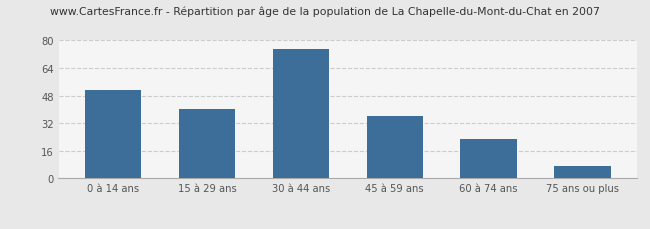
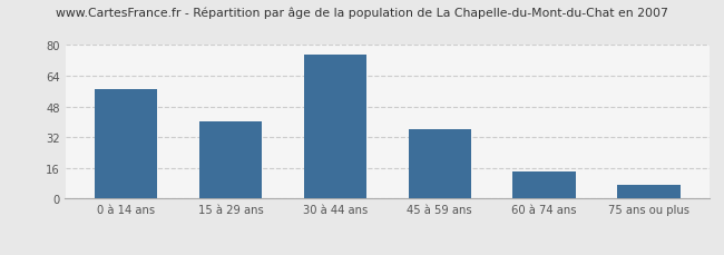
0 à 14 ans: 51 -> 57
60 à 74 ans: 23 -> 14
